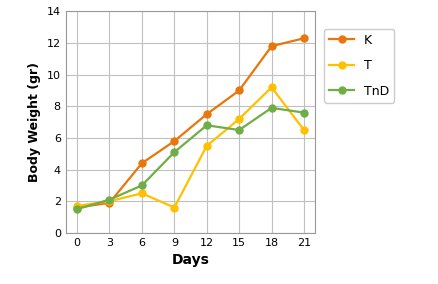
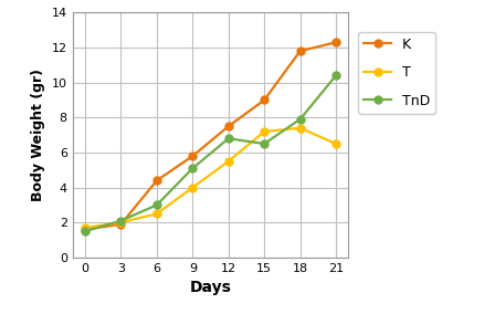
T/9: 1.6 -> 4.0
T/18: 9.2 -> 7.4
TnD/21: 7.6 -> 10.4
